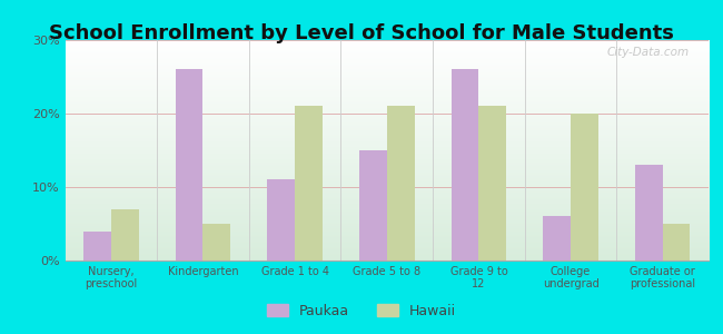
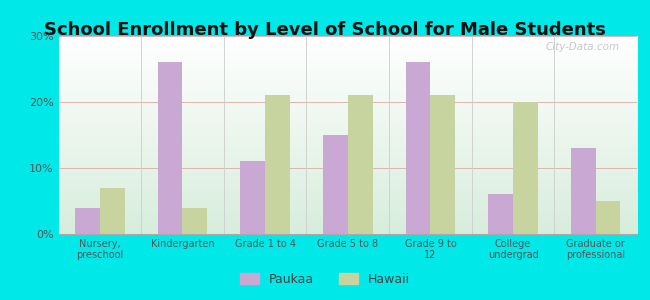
Hawaii/Kindergarten: 5% -> 4%
